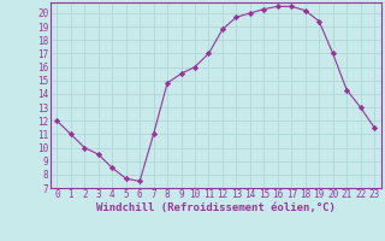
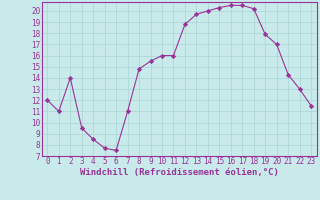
2: 10.0 -> 14.0
11: 17.0 -> 16.0
19: 19.4 -> 17.9
